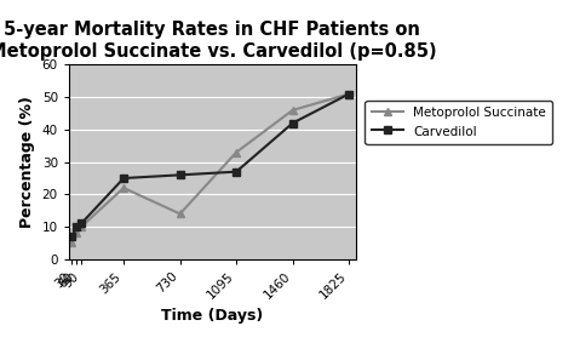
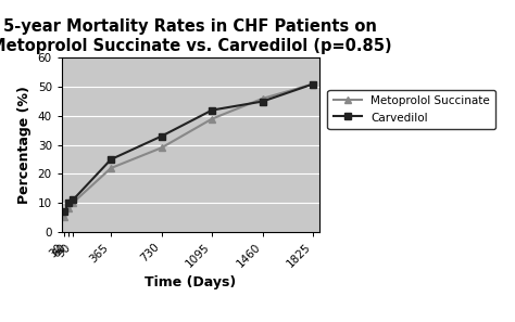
Metoprolol Succinate/730: 14 -> 29
Carvedilol/730: 26 -> 33
Metoprolol Succinate/1095: 33 -> 39
Carvedilol/1095: 27 -> 42
Carvedilol/1460: 42 -> 45
